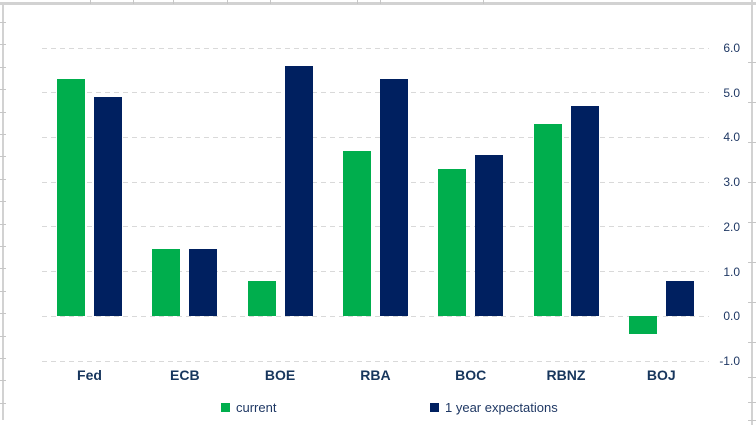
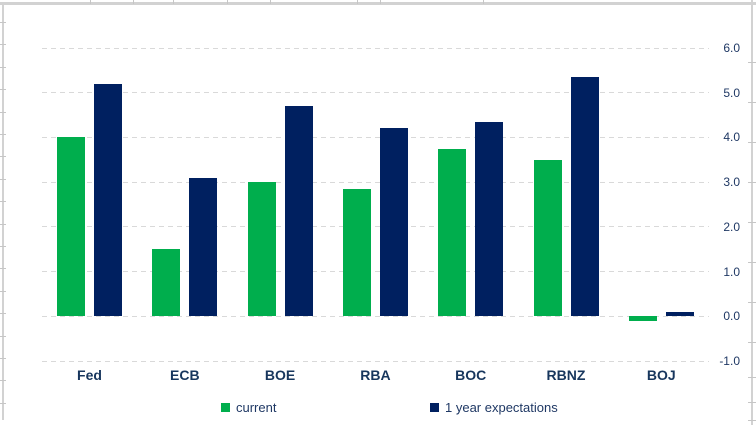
current/Fed: 5.3 -> 4.0
1 year expectations/Fed: 4.9 -> 5.2
1 year expectations/ECB: 1.5 -> 3.1
current/BOE: 0.8 -> 3.0
1 year expectations/BOE: 5.6 -> 4.7
current/RBA: 3.7 -> 2.9
1 year expectations/RBA: 5.3 -> 4.2
current/BOC: 3.3 -> 3.8
1 year expectations/BOC: 3.6 -> 4.3
current/RBNZ: 4.3 -> 3.5
1 year expectations/RBNZ: 4.7 -> 5.3
current/BOJ: -0.4 -> -0.1
1 year expectations/BOJ: 0.8 -> 0.1
